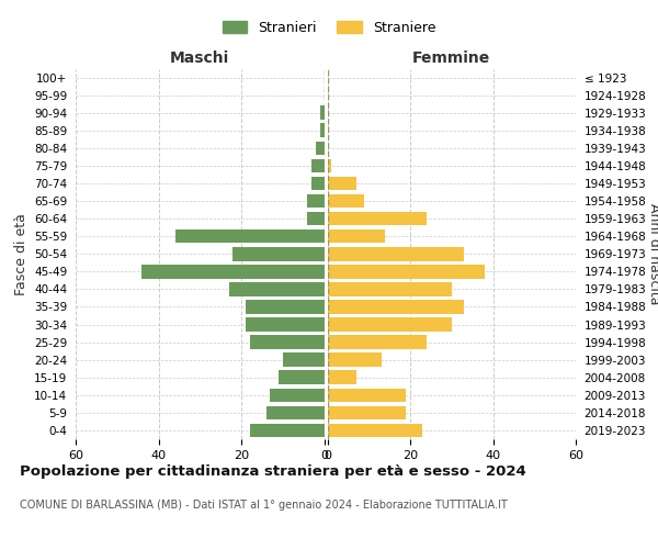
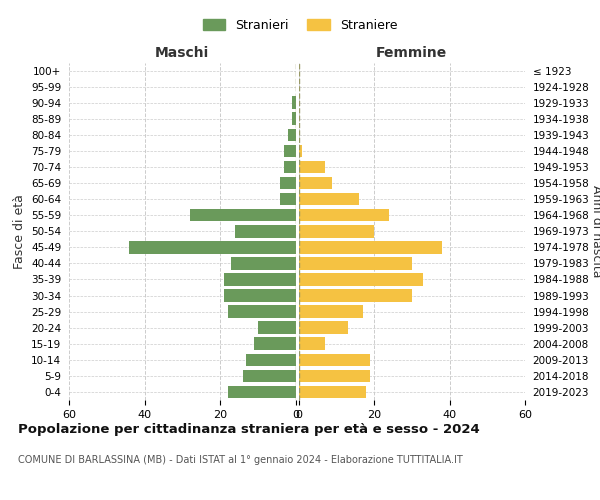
Maschi/55-59: 36 -> 28
Maschi/50-54: 22 -> 16
Maschi/40-44: 23 -> 17
Femmine/1959-1963: 24 -> 16
Femmine/1964-1968: 14 -> 24
Femmine/1969-1973: 33 -> 20
Femmine/1994-1998: 24 -> 17
Femmine/2019-2023: 23 -> 18
